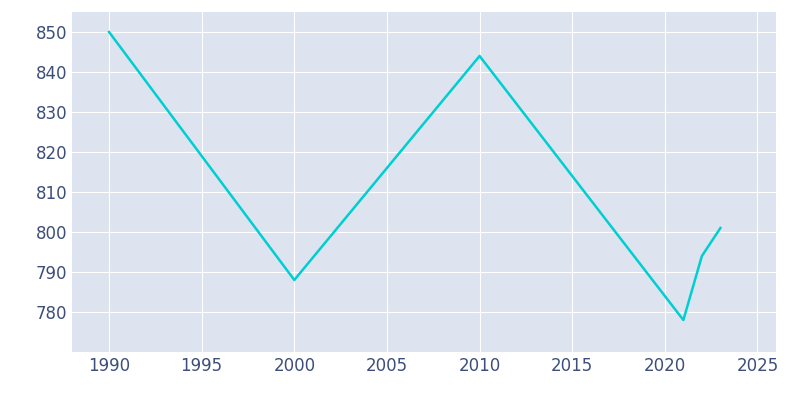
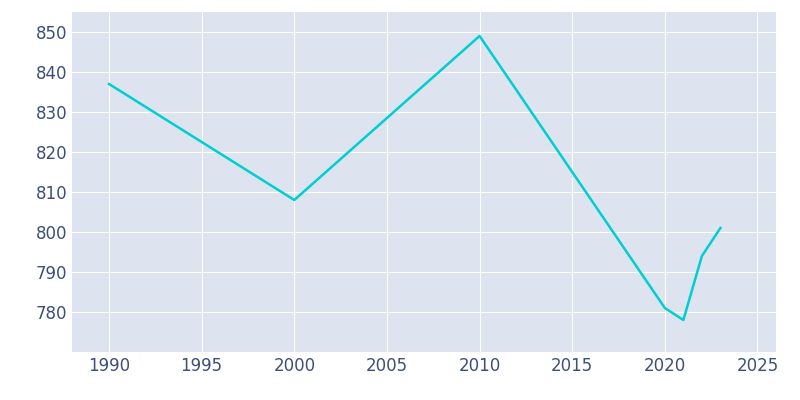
1990: 850 -> 837
2000: 788 -> 808
2010: 844 -> 849
2020: 784 -> 781
